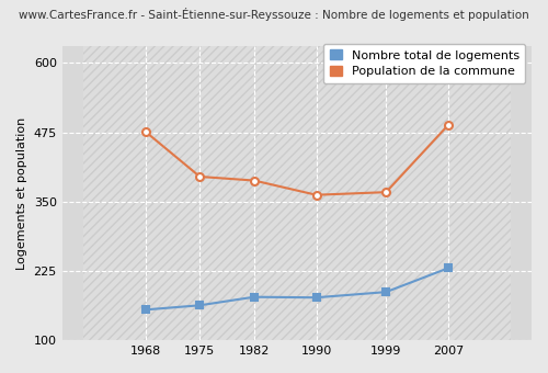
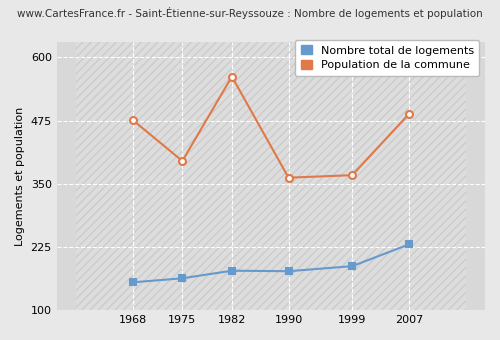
Population de la commune/1982: 388 -> 562
